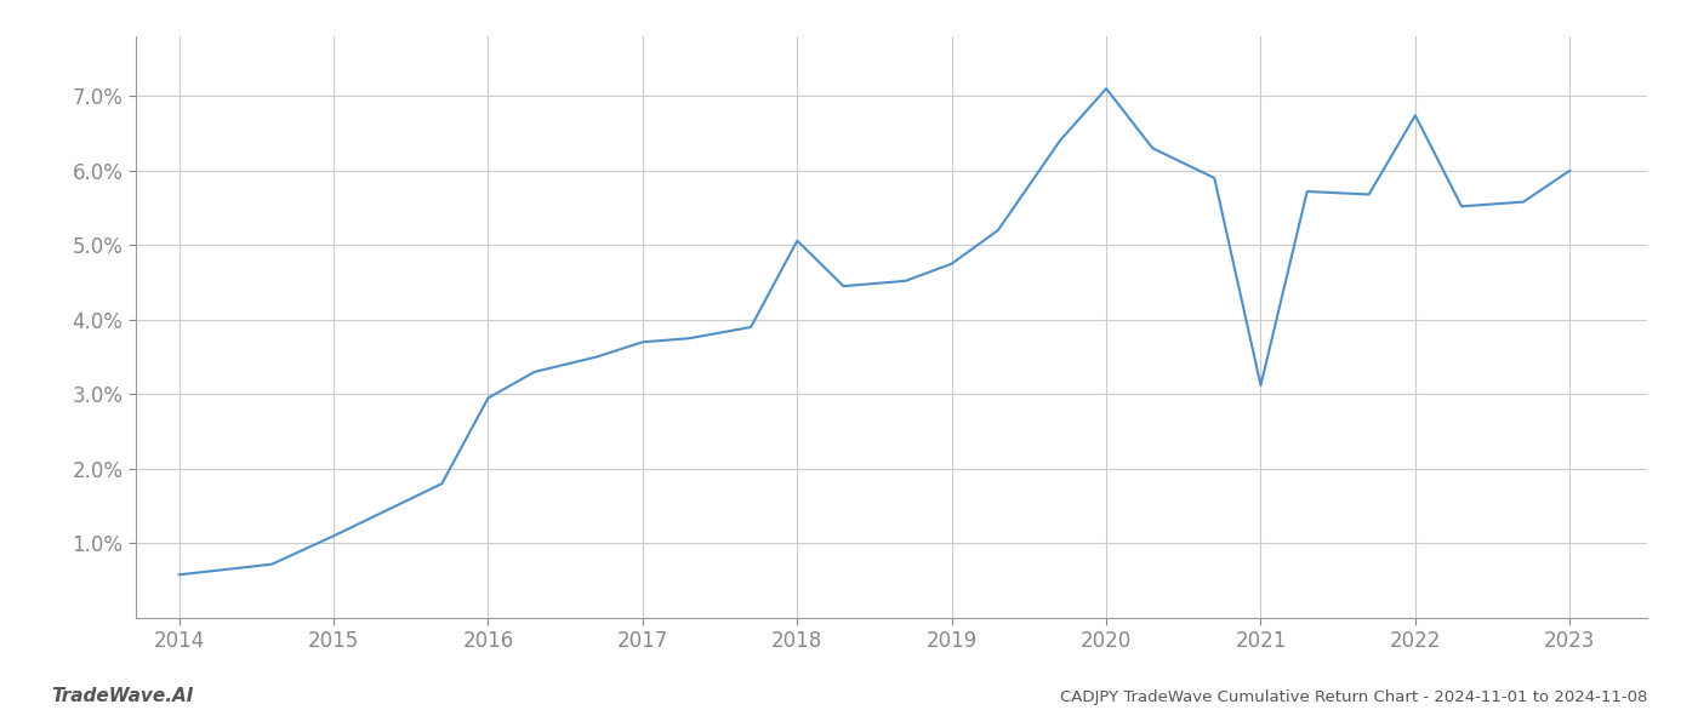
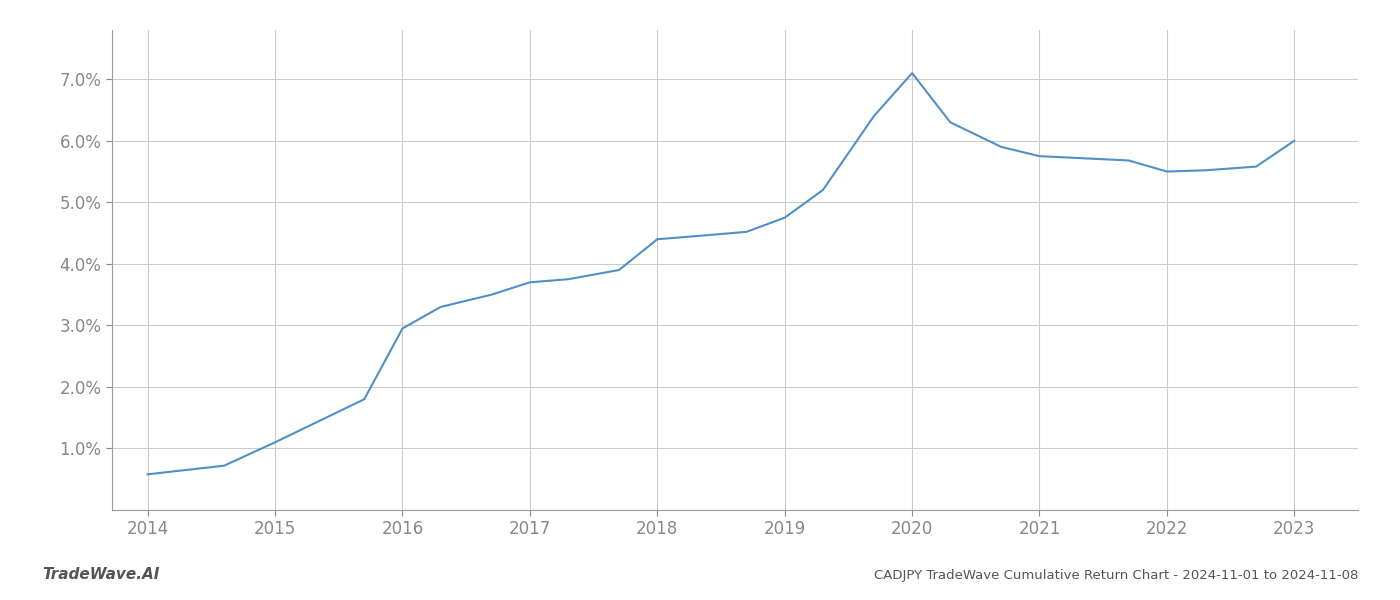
2018: 5.06% -> 4.40%
2021: 3.12% -> 5.75%
2022: 6.74% -> 5.50%
